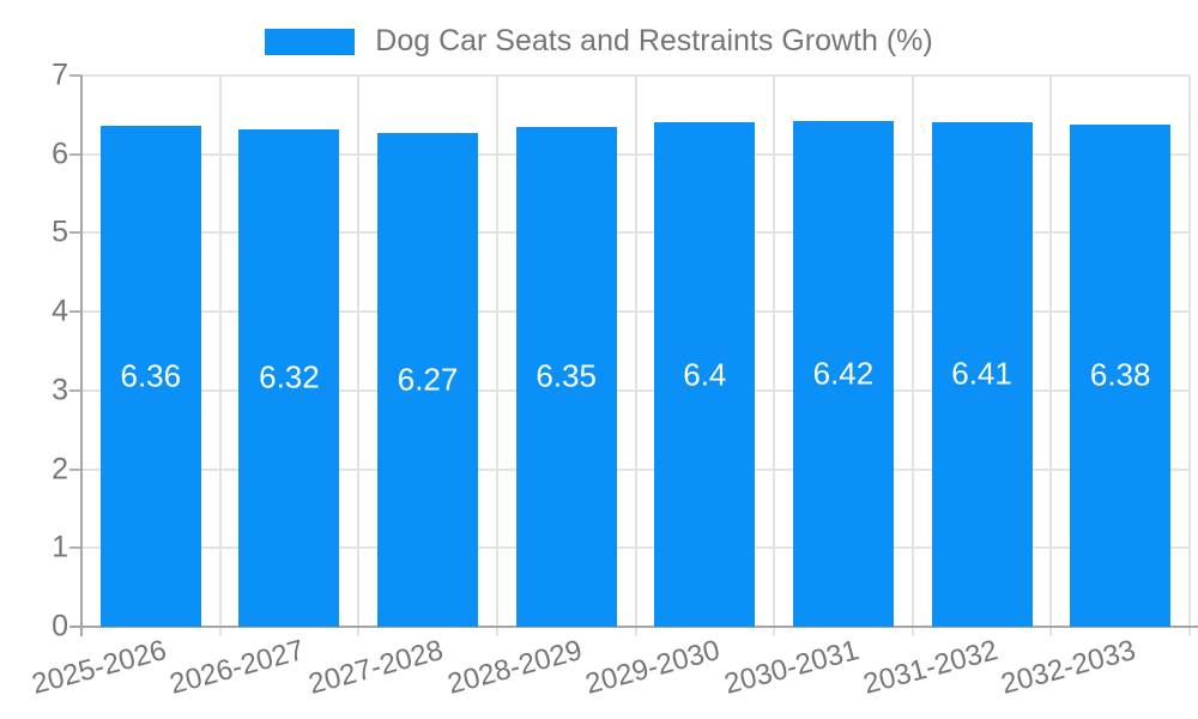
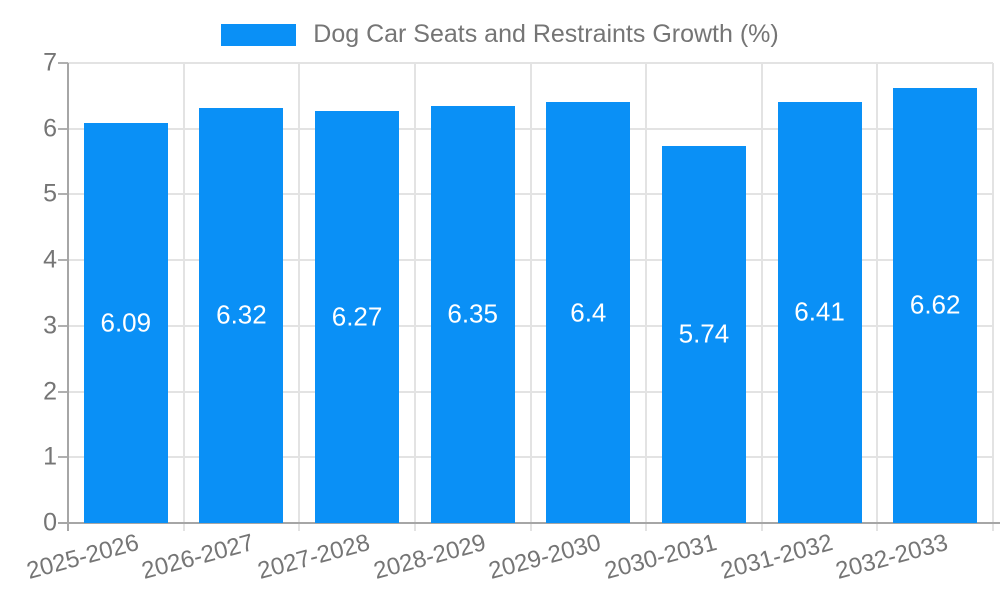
2025-2026: 6.36 -> 6.09
2030-2031: 6.42 -> 5.74
2032-2033: 6.38 -> 6.62
